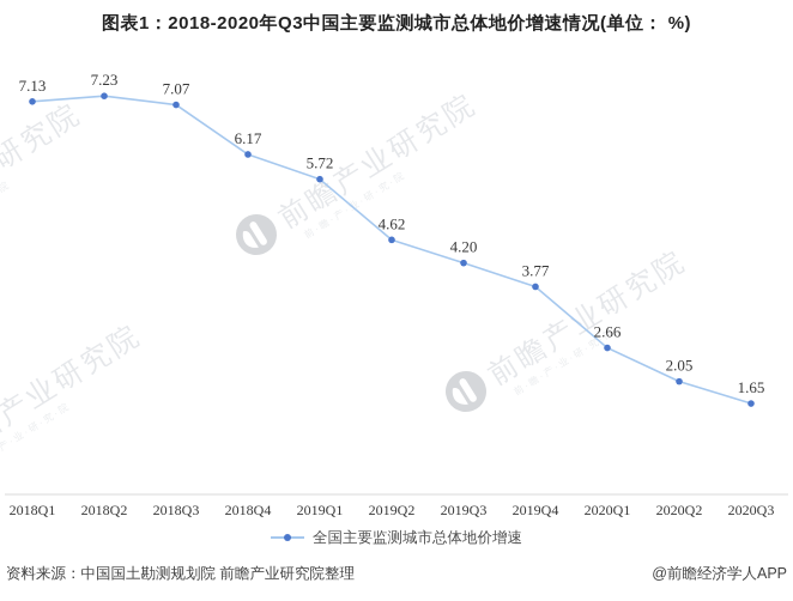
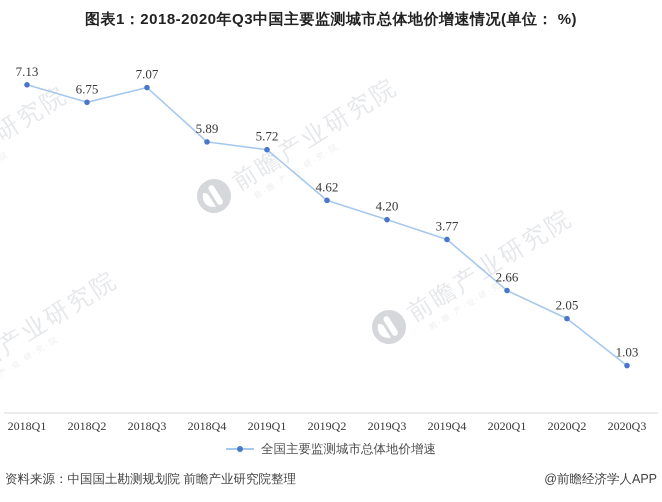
2018Q2: 7.23 -> 6.75
2018Q4: 6.17 -> 5.89
2020Q3: 1.65 -> 1.03
